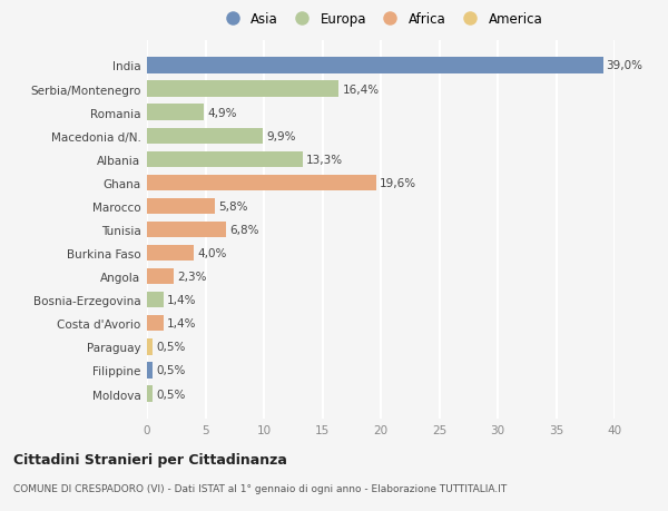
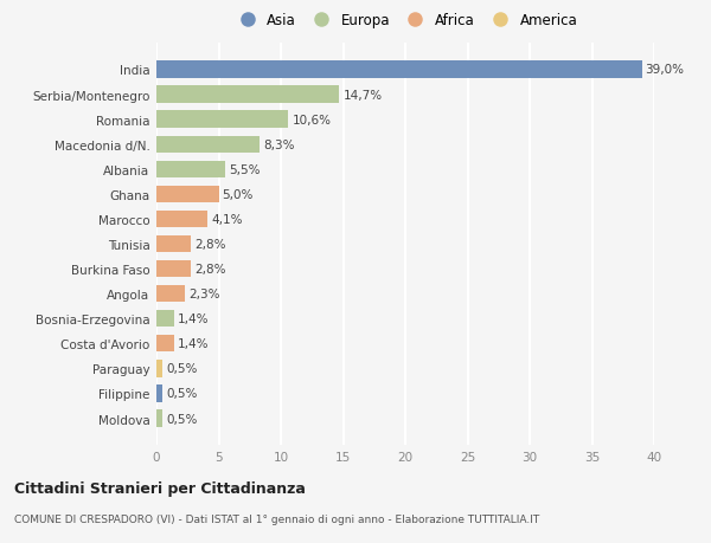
Serbia/Montenegro: 16,4% -> 14,7%
Romania: 4,9% -> 10,6%
Macedonia d/N.: 9,9% -> 8,3%
Albania: 13,3% -> 5,5%
Ghana: 19,6% -> 5,0%
Marocco: 5,8% -> 4,1%
Tunisia: 6,8% -> 2,8%
Burkina Faso: 4,0% -> 2,8%
